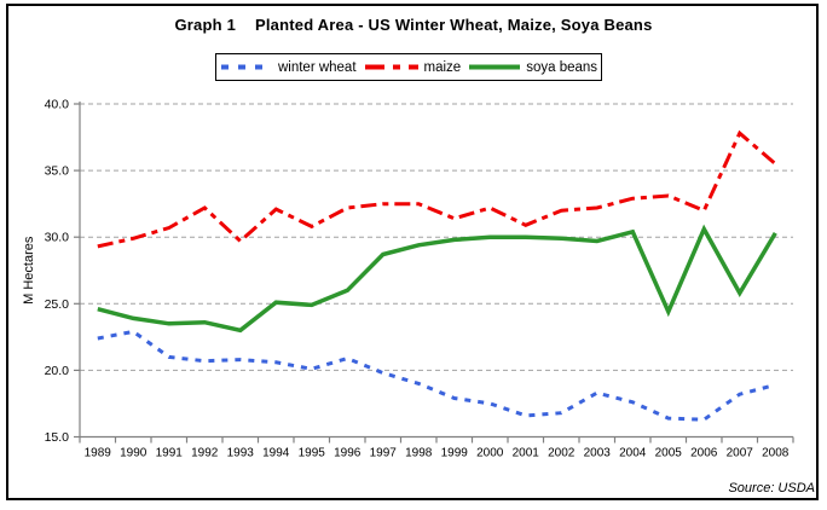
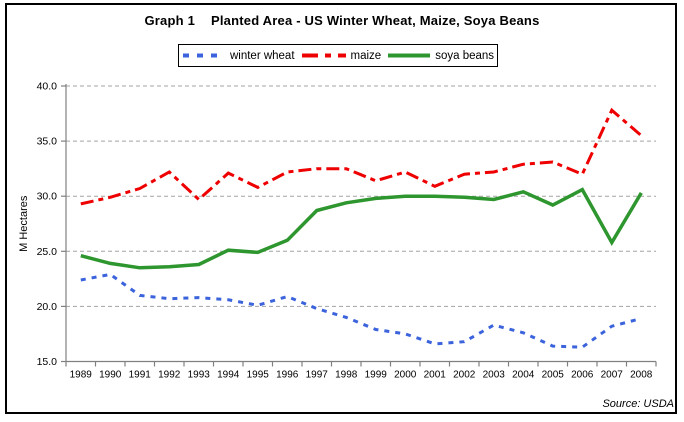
soya beans/1993: 23.0 -> 23.8
soya beans/2005: 24.4 -> 29.2
